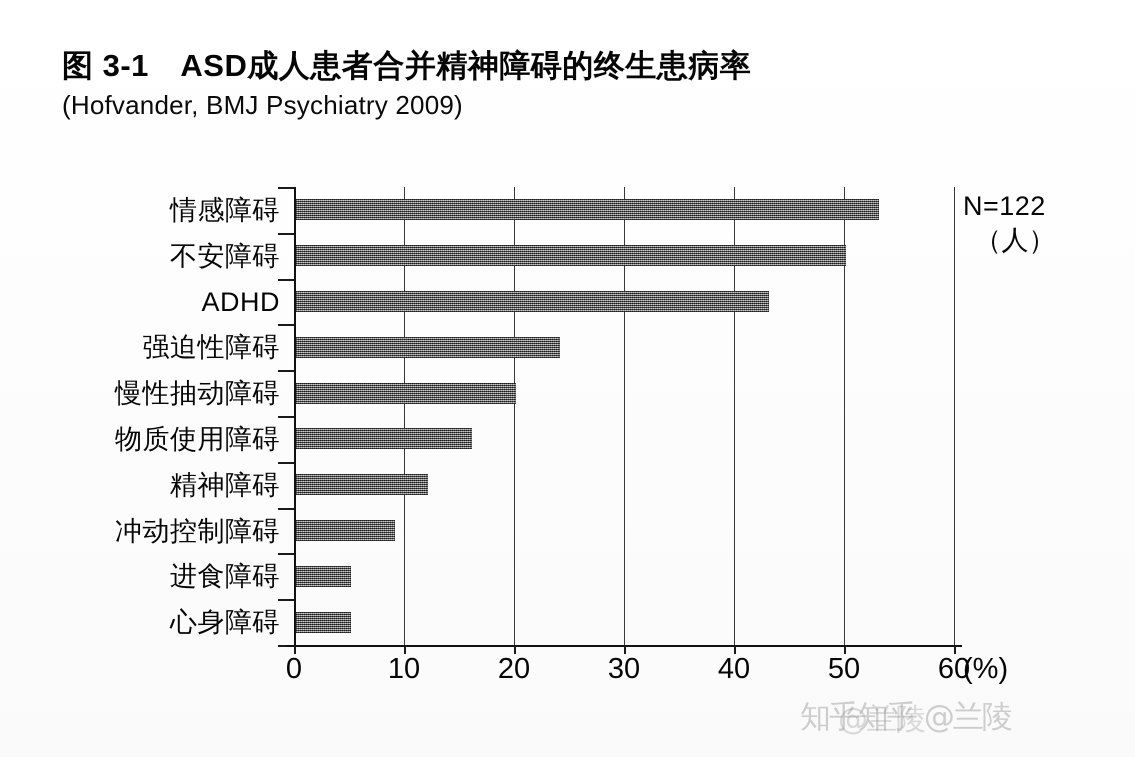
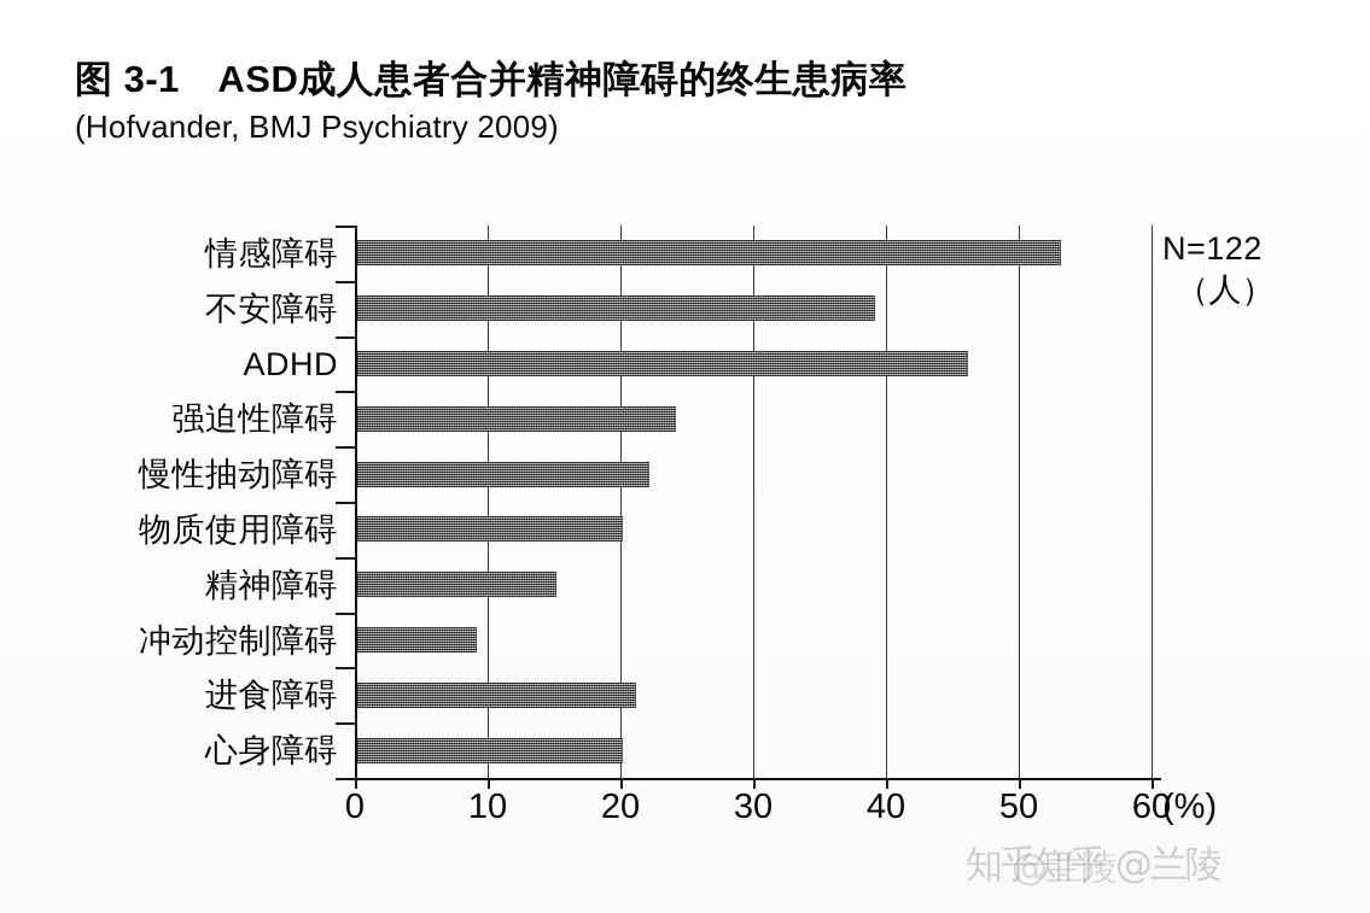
不安障碍: 50 -> 39
ADHD: 43 -> 46
慢性抽动障碍: 20 -> 22
物质使用障碍: 16 -> 20
精神障碍: 12 -> 15
进食障碍: 5 -> 21
心身障碍: 5 -> 20
